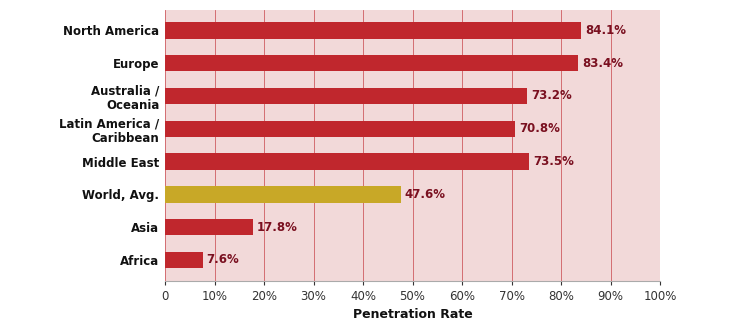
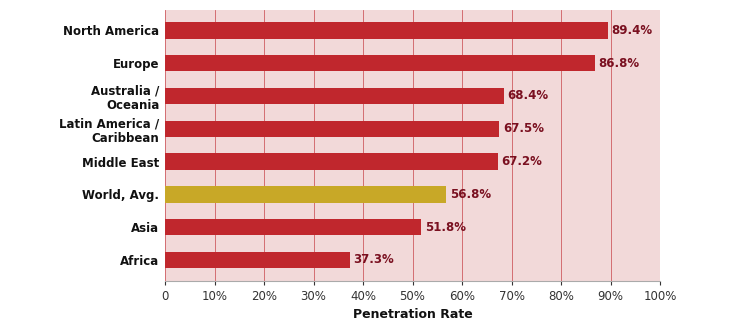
North America: 84.1% -> 89.4%
Europe: 83.4% -> 86.8%
Australia / Oceania: 73.2% -> 68.4%
Latin America / Caribbean: 70.8% -> 67.5%
Middle East: 73.5% -> 67.2%
World, Avg.: 47.6% -> 56.8%
Asia: 17.8% -> 51.8%
Africa: 7.6% -> 37.3%
